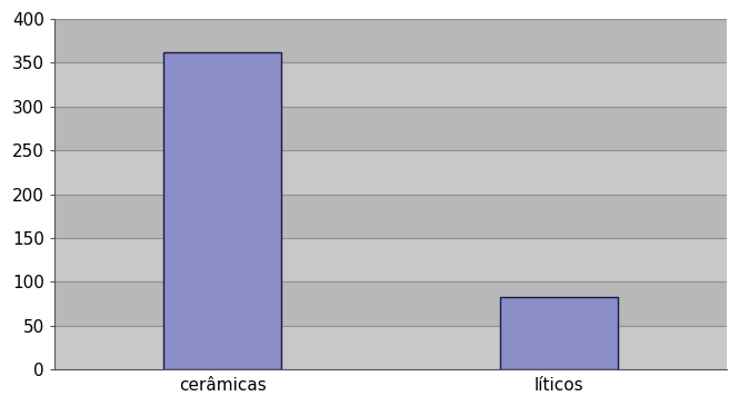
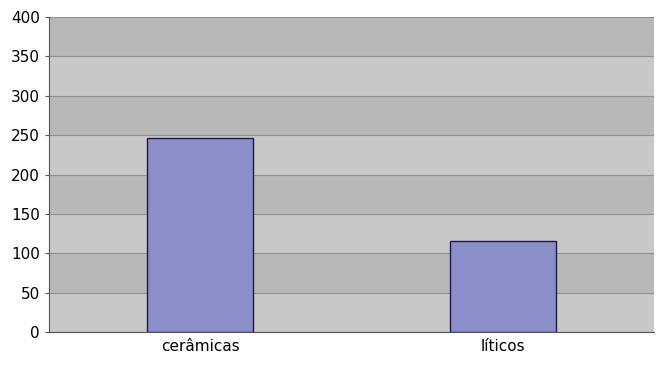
cerâmicas: 362 -> 246
líticos: 82 -> 116
